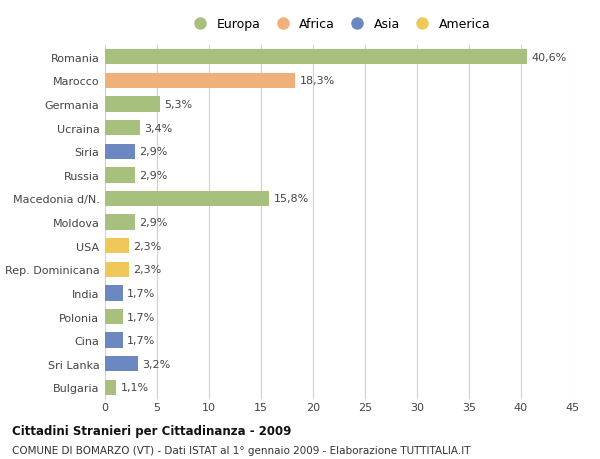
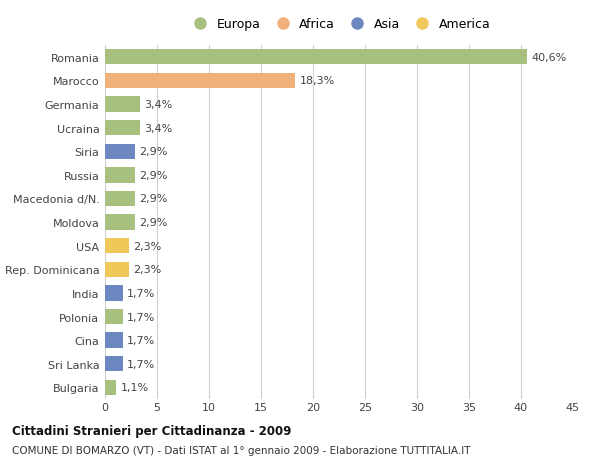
Germania: 5,3% -> 3,4%
Macedonia d/N.: 15,8% -> 2,9%
Sri Lanka: 3,2% -> 1,7%
